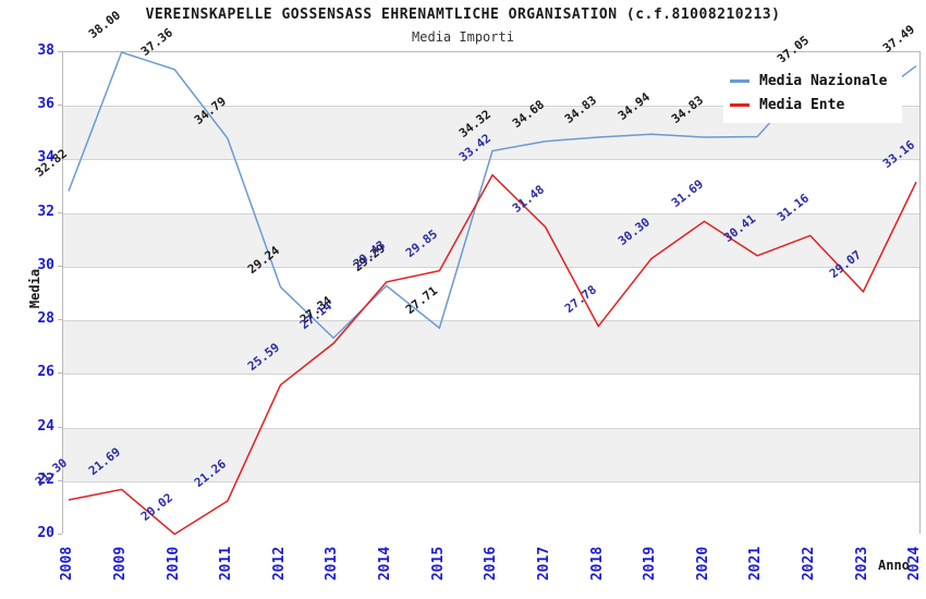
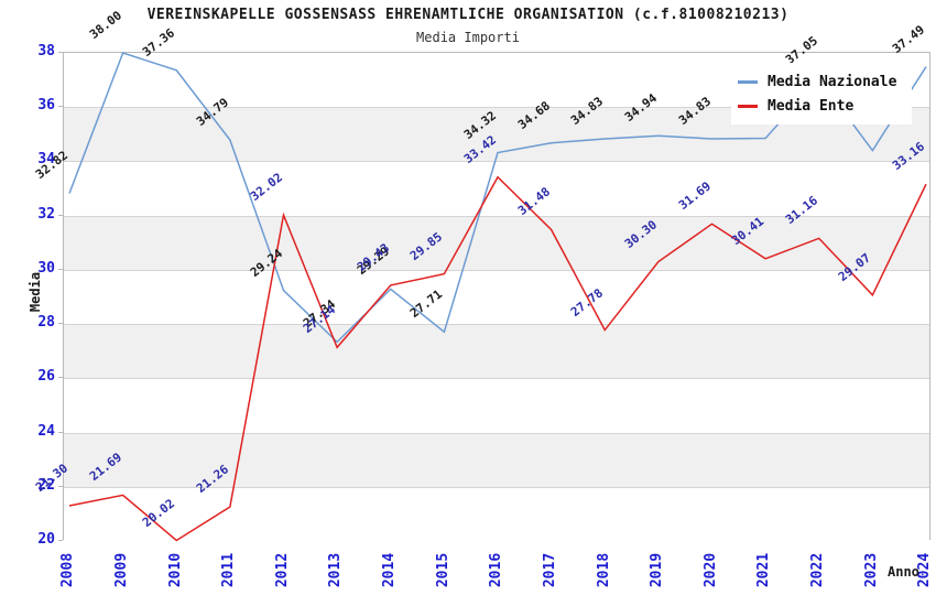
Media Ente/2012: 25.59 -> 32.02
Media Nazionale/2023: 36.0 -> 34.4
